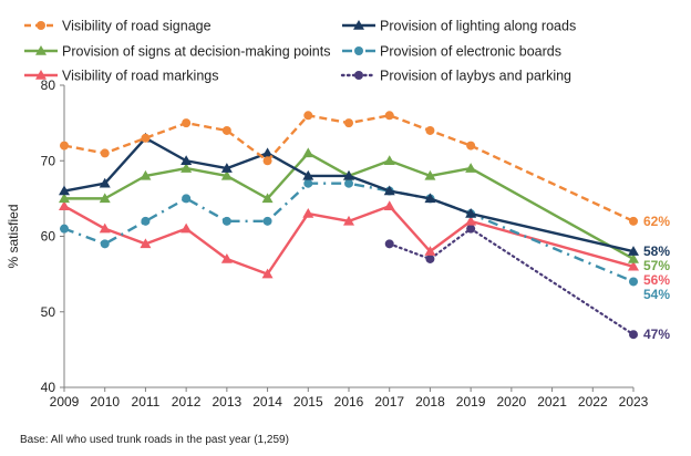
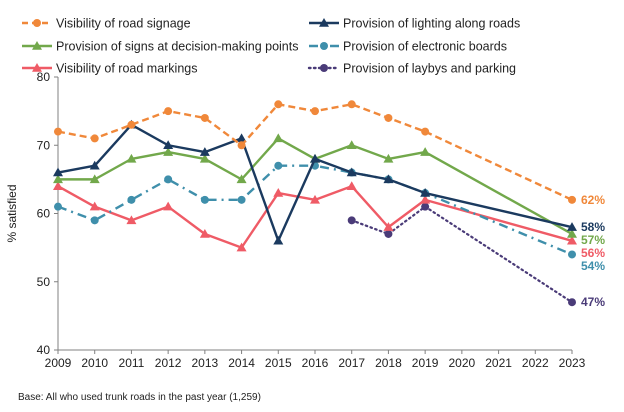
Provision of lighting along roads/2015: 68 -> 56
